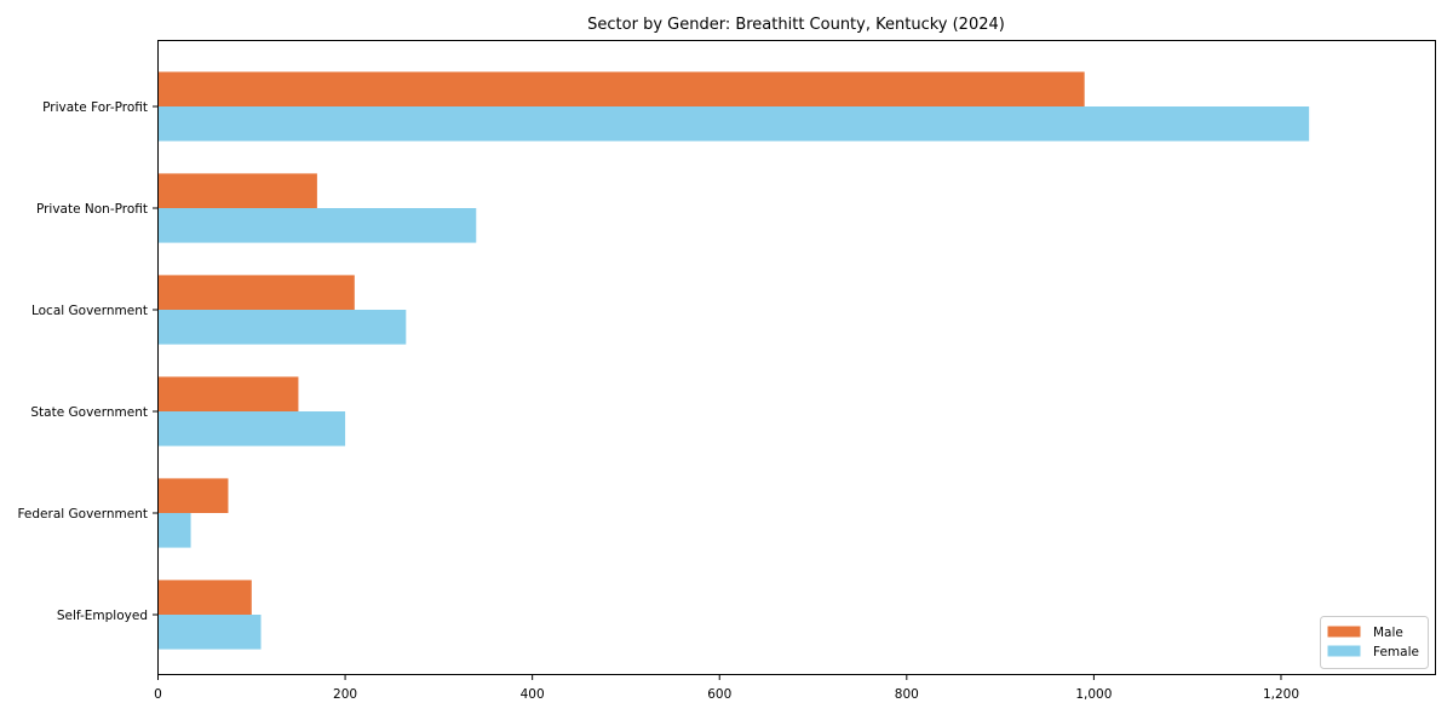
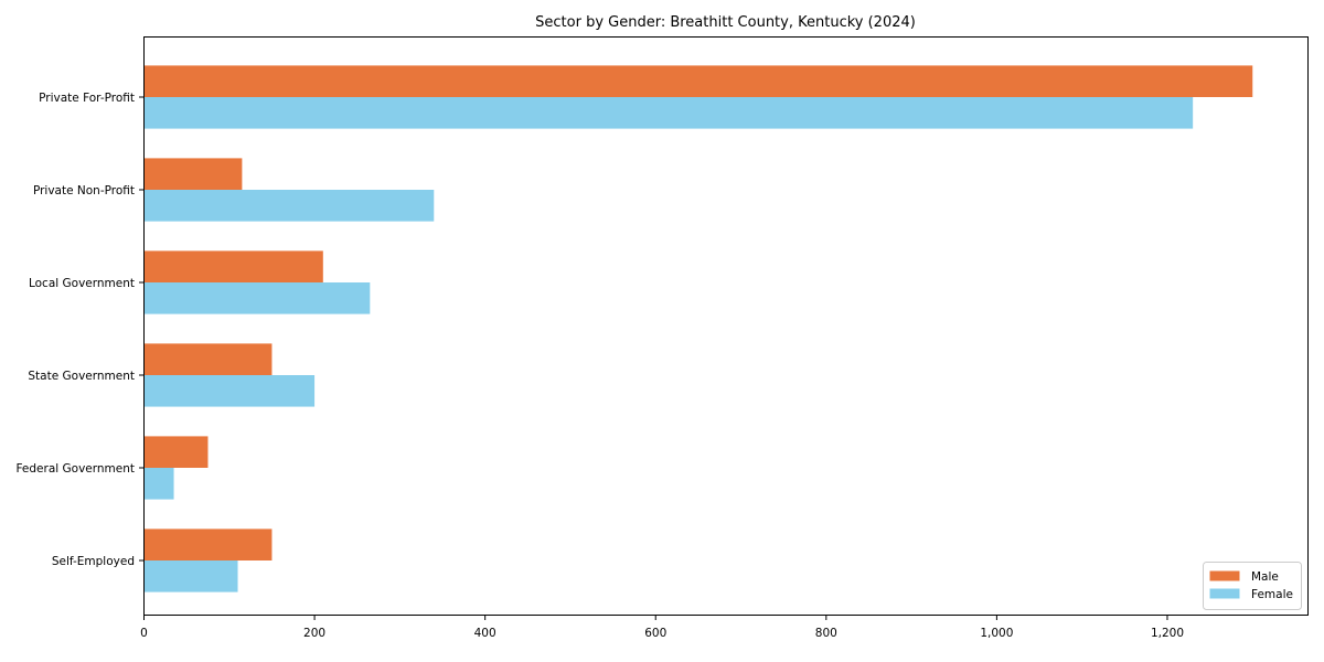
Male/Private For-Profit: 990 -> 1300
Male/Private Non-Profit: 170 -> 120
Male/Self-Employed: 100 -> 150
